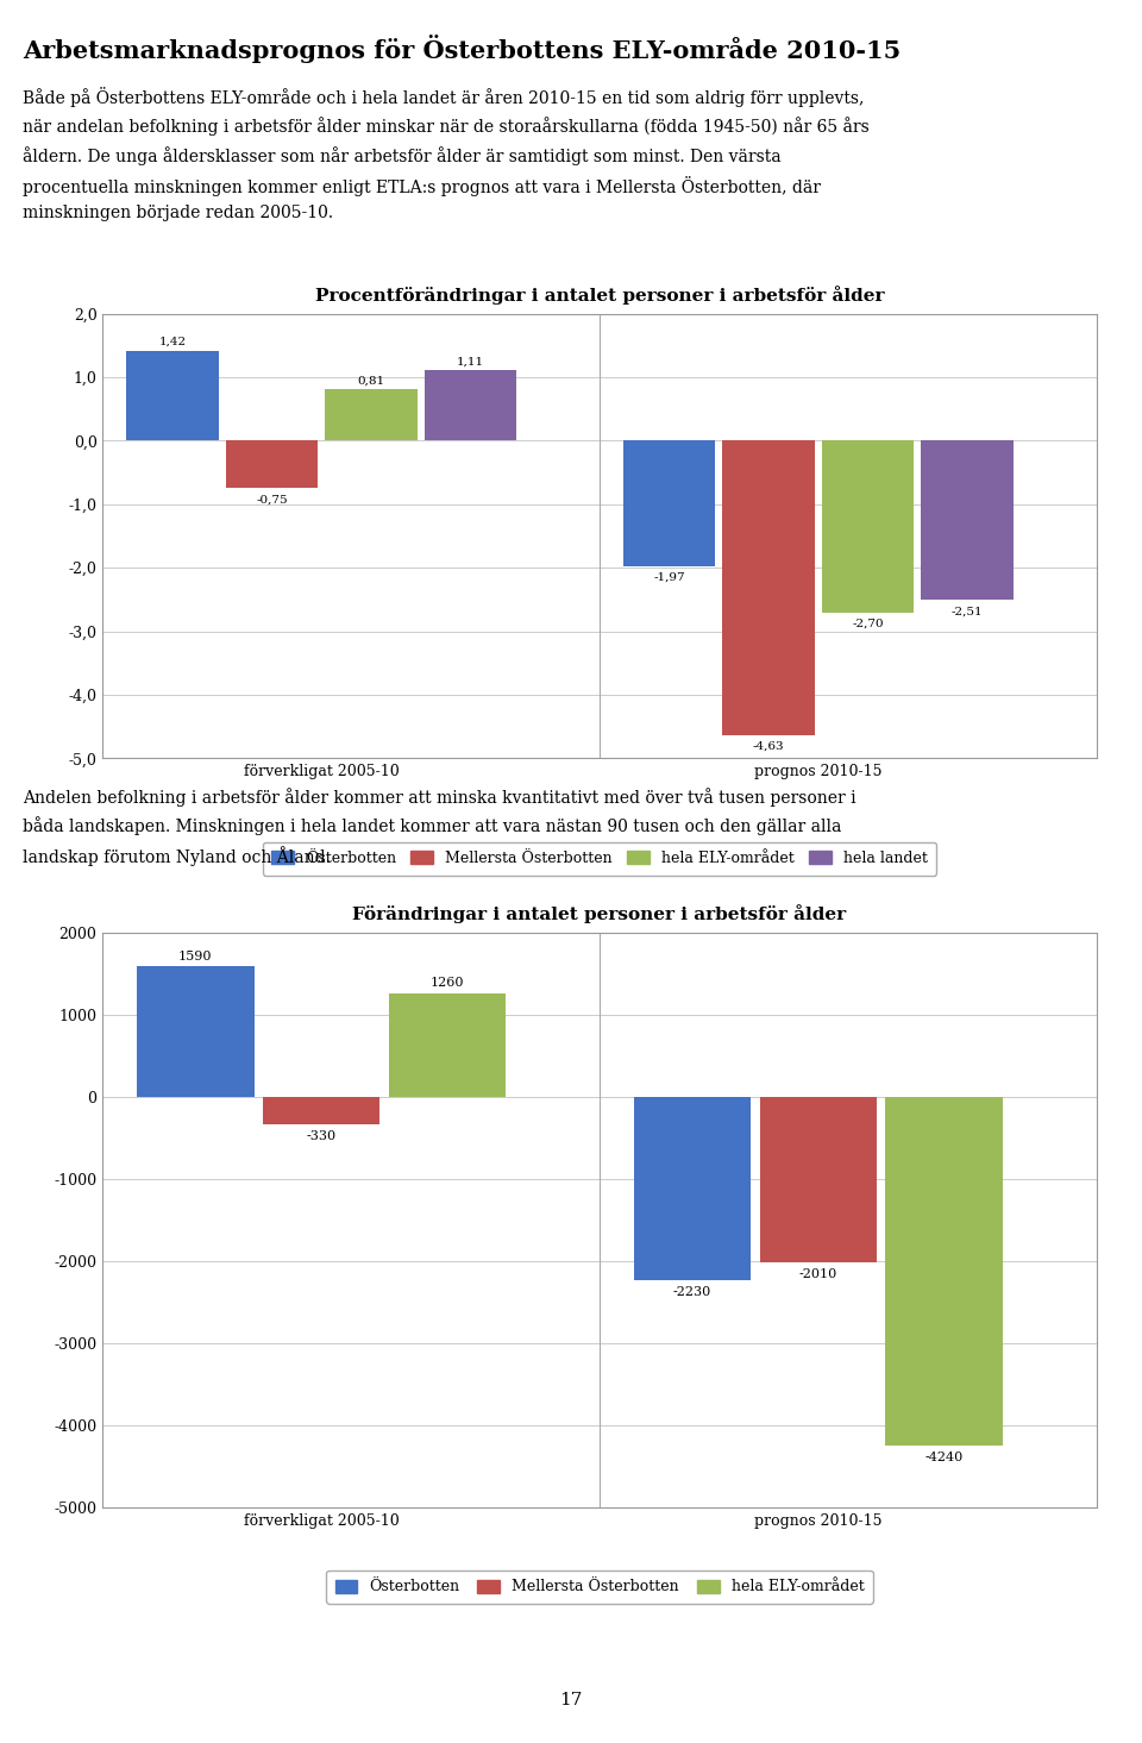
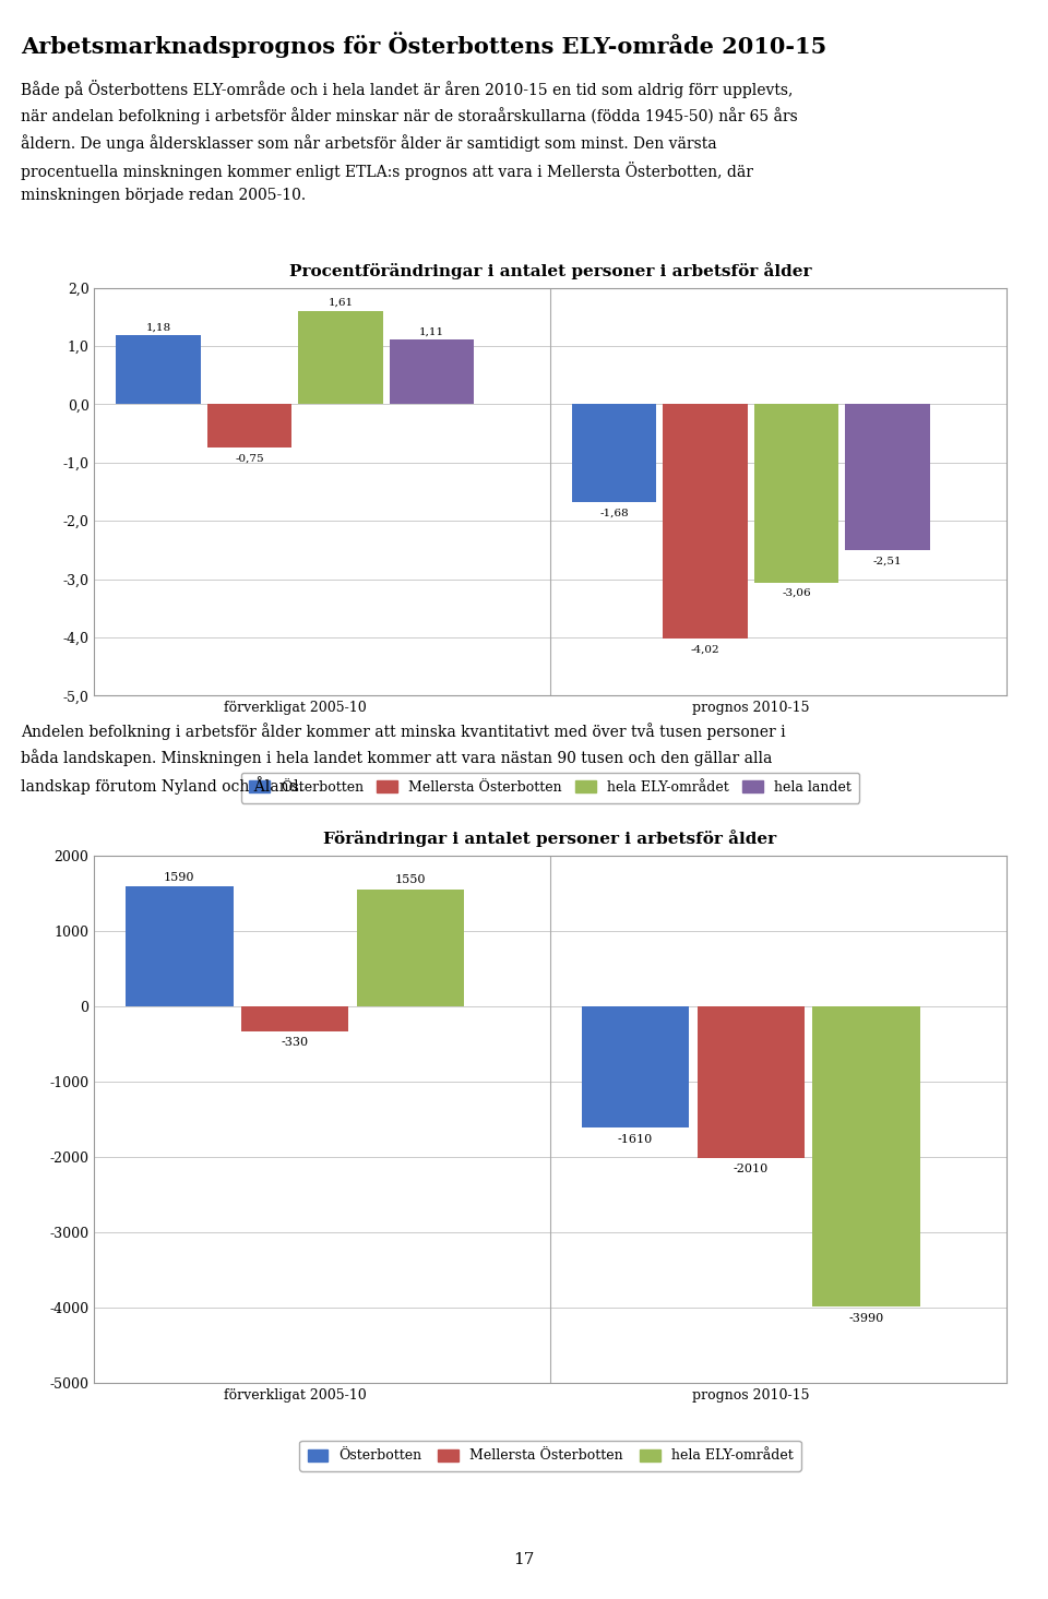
Procentförändringar i antalet personer i arbetsför ålder/Österbotten/förverkligat 2005-10: 1,42 -> 1,18
Procentförändringar i antalet personer i arbetsför ålder/hela ELY-området/förverkligat 2005-10: 0,81 -> 1,61
Procentförändringar i antalet personer i arbetsför ålder/Österbotten/prognos 2010-15: -1,97 -> -1,68
Procentförändringar i antalet personer i arbetsför ålder/Mellersta Österbotten/prognos 2010-15: -4,63 -> -4,02
Procentförändringar i antalet personer i arbetsför ålder/hela ELY-området/prognos 2010-15: -2,70 -> -3,06
Förändringar i antalet personer i arbetsför ålder/hela ELY-området/förverkligat 2005-10: 1260 -> 1550
Förändringar i antalet personer i arbetsför ålder/Österbotten/prognos 2010-15: -2230 -> -1610
Förändringar i antalet personer i arbetsför ålder/hela ELY-området/prognos 2010-15: -4240 -> -3990
